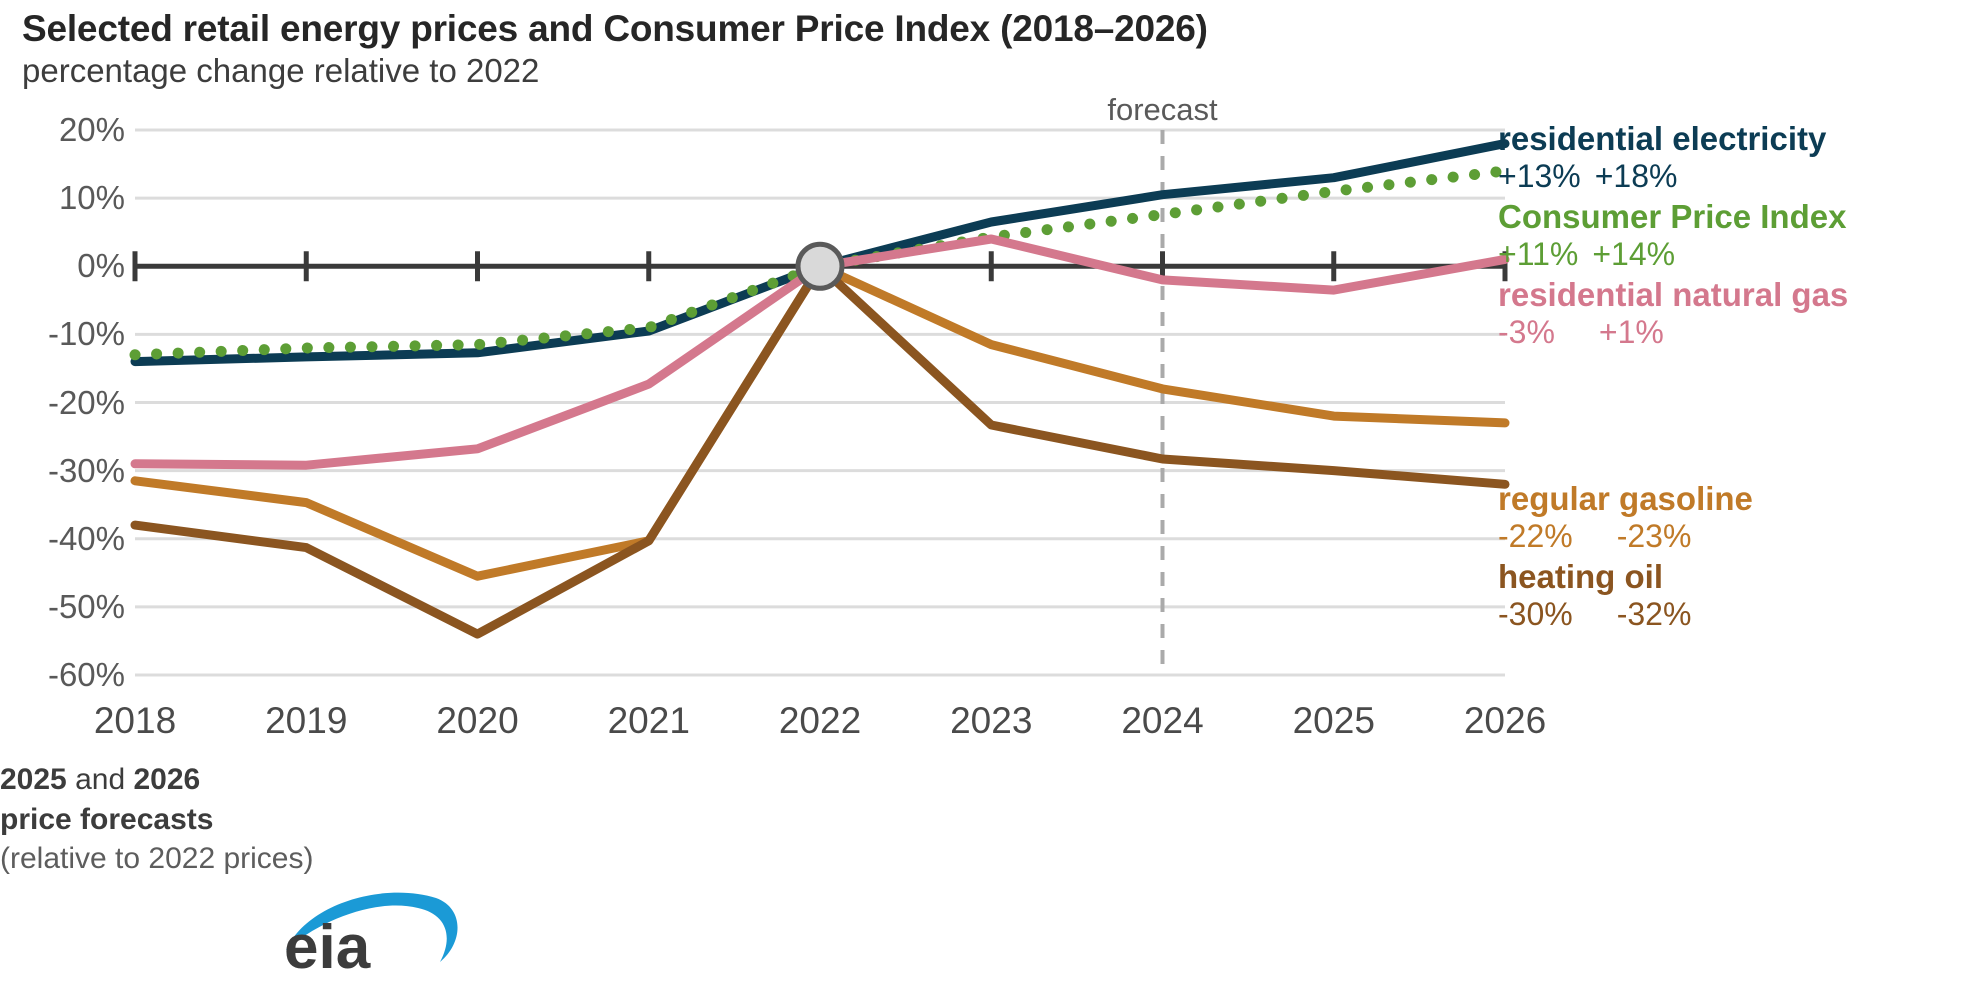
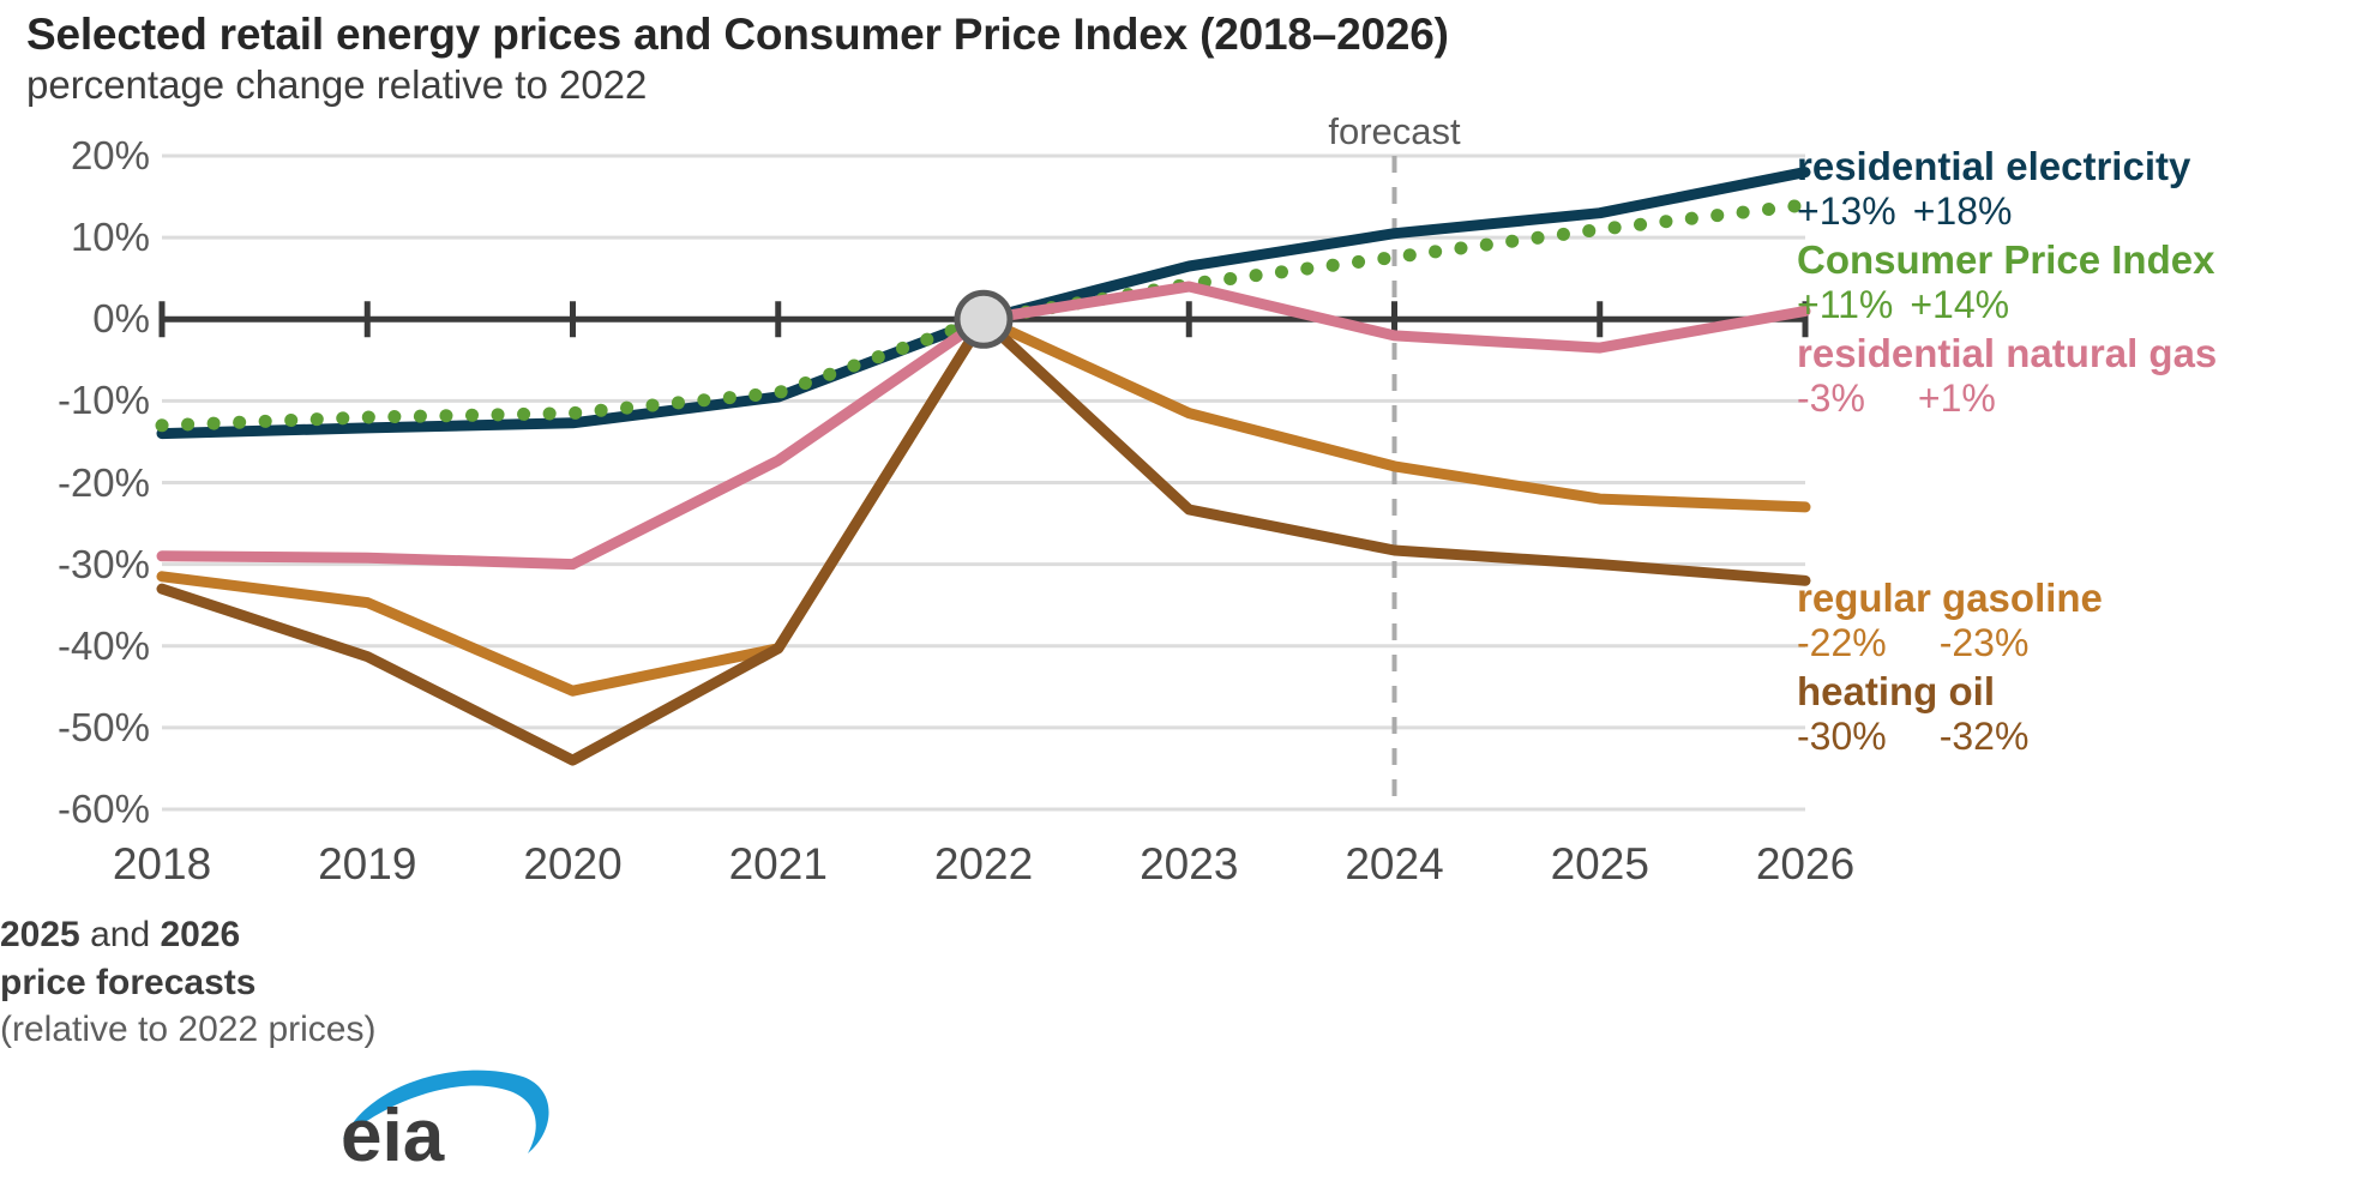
heating oil/2018: -38% -> -33%
residential natural gas/2020: -27% -> -30%
